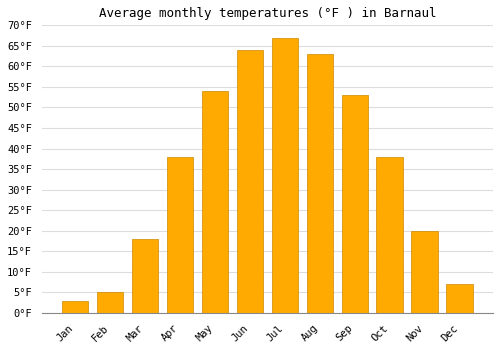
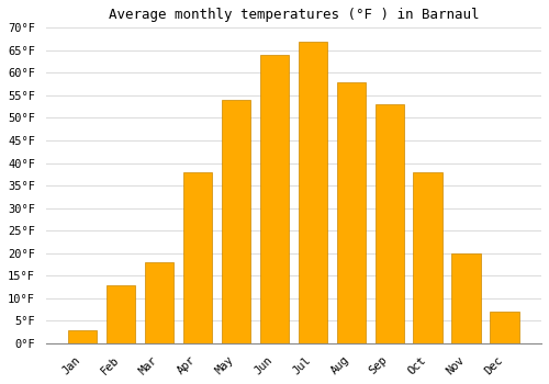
Feb: 5°F -> 13°F
Aug: 63°F -> 58°F
